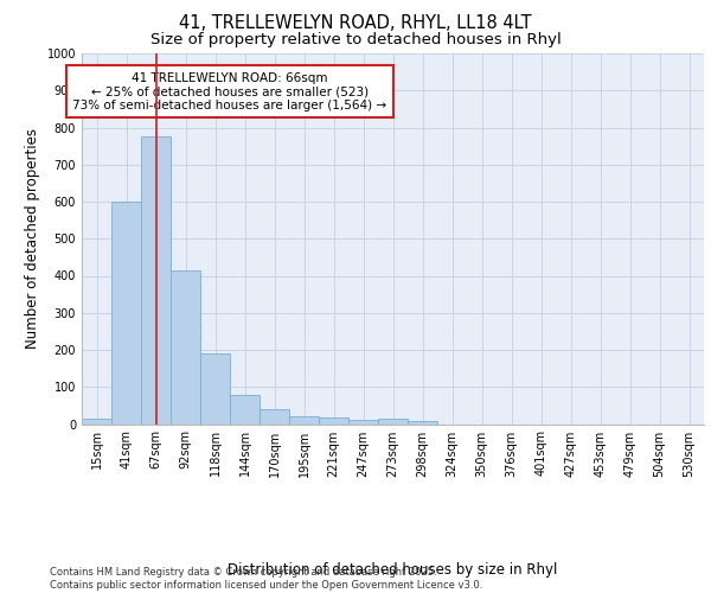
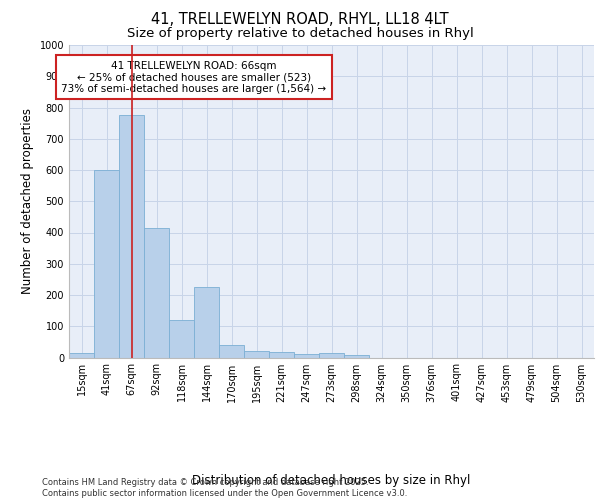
118sqm: 192 -> 120
144sqm: 77 -> 225
